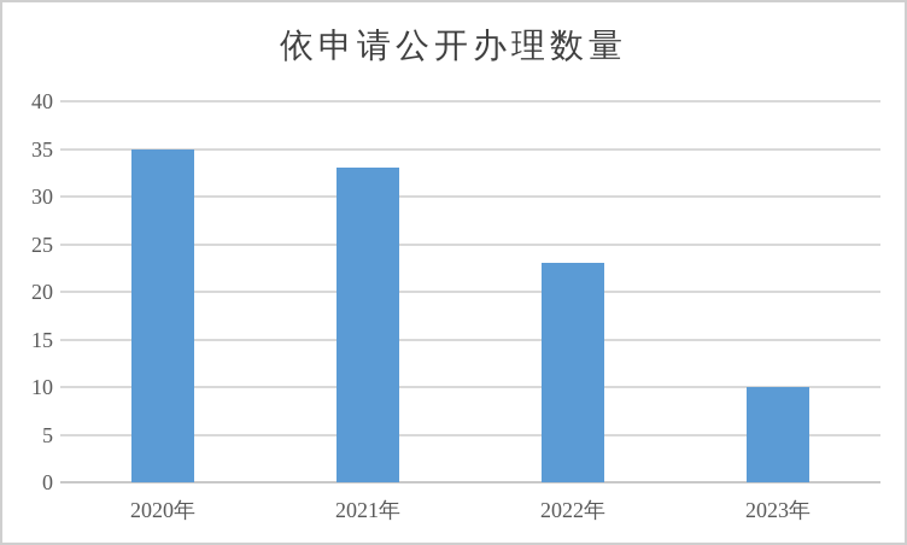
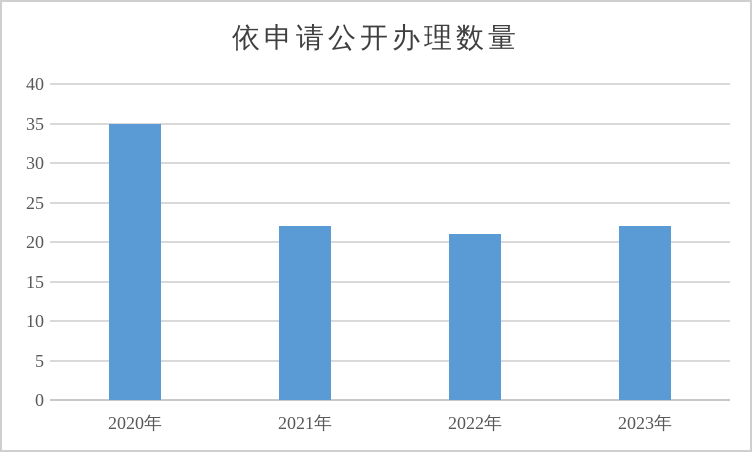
2021年: 33 -> 22
2022年: 23 -> 21
2023年: 10 -> 22
